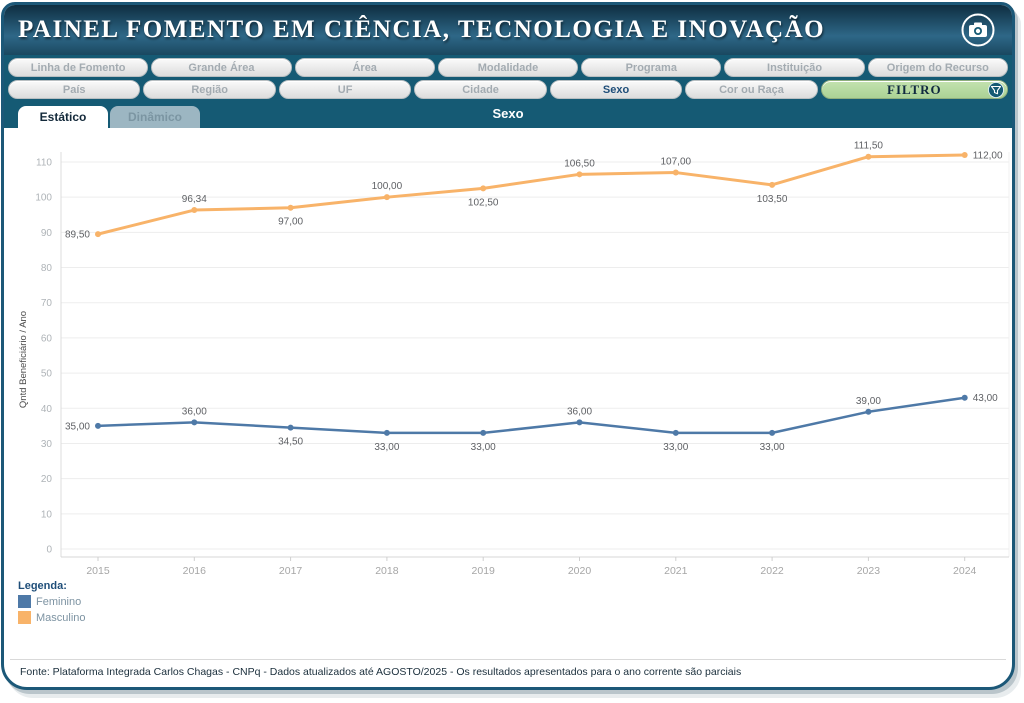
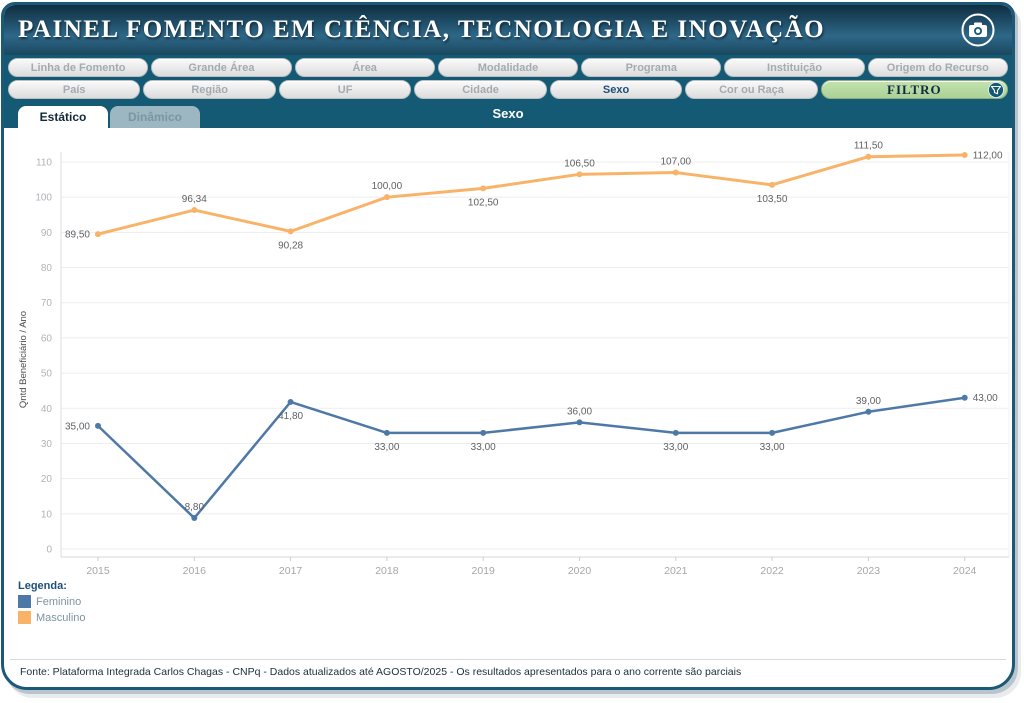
Feminino/2016: 36,00 -> 8,80
Feminino/2017: 34,50 -> 41,80
Masculino/2017: 97,00 -> 90,28
